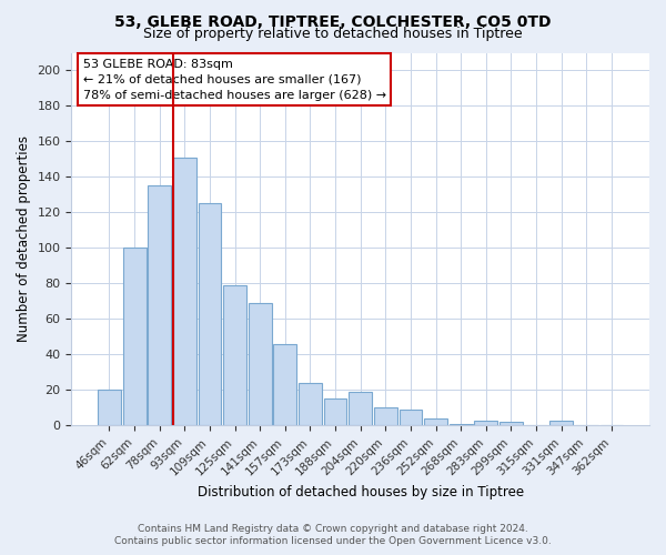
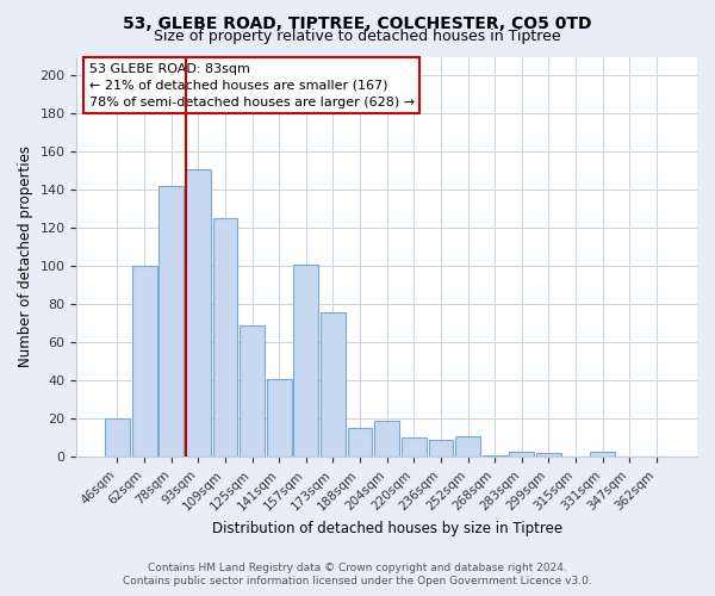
78sqm: 135 -> 142
125sqm: 79 -> 69
141sqm: 69 -> 41
157sqm: 46 -> 101
173sqm: 24 -> 76
252sqm: 4 -> 11
